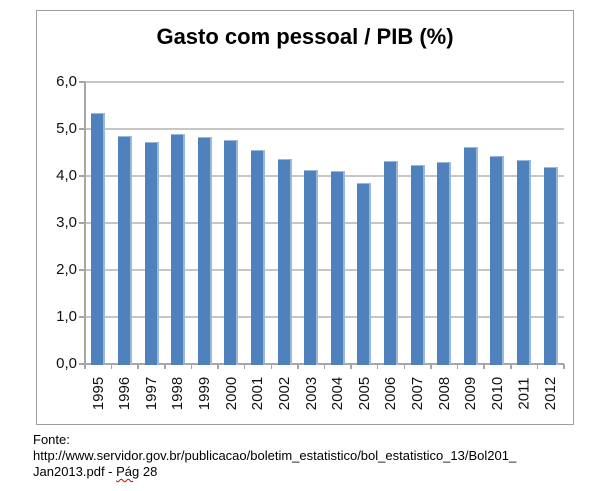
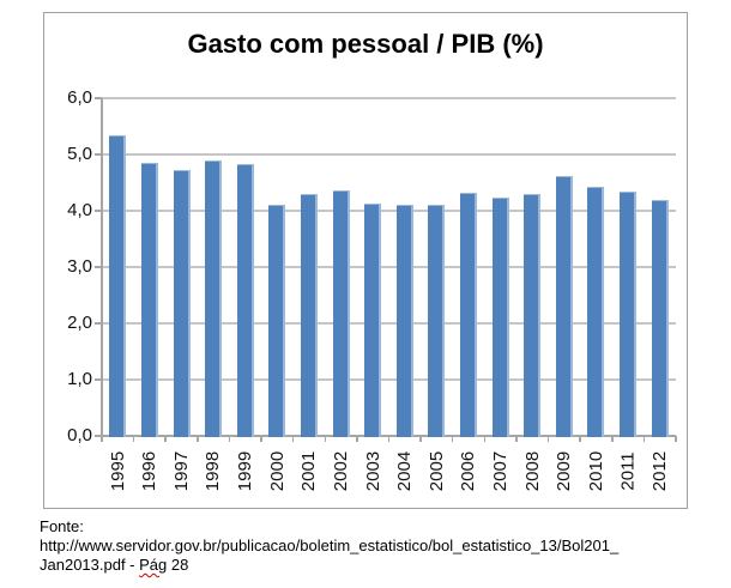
2000: 4,8 -> 4,1
2001: 4,5 -> 4,3
2005: 3,9 -> 4,1
